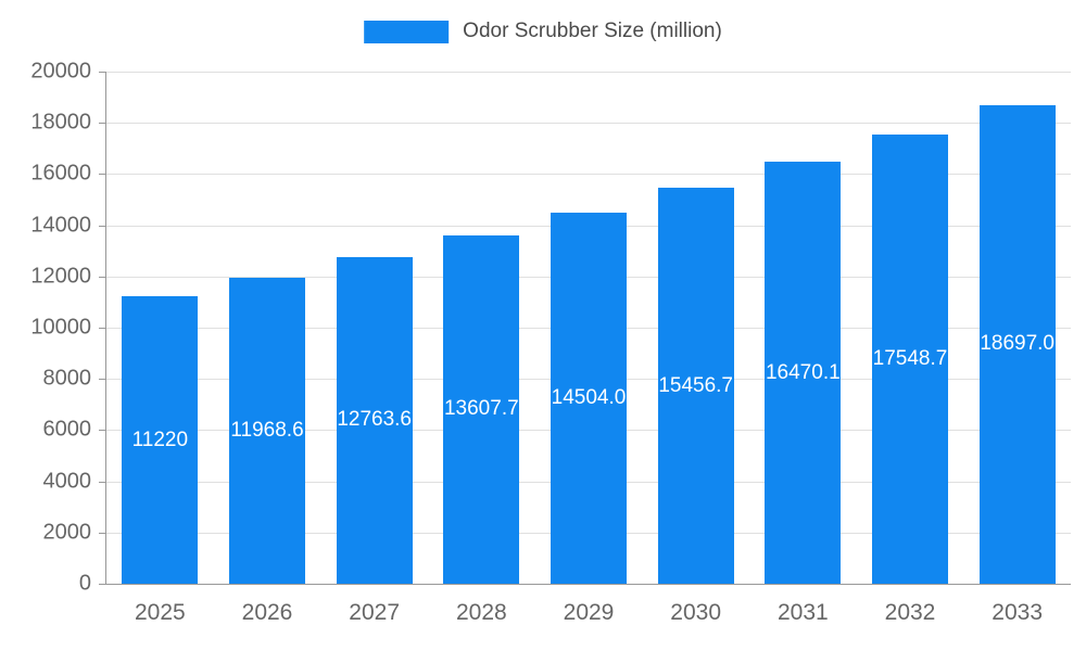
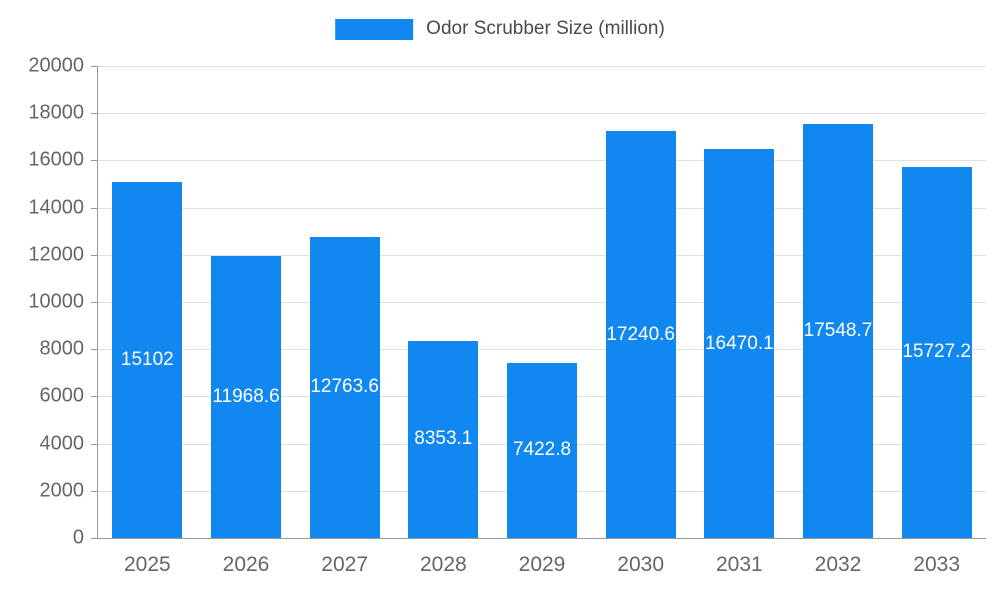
2025: 11220 -> 15102
2028: 13607.7 -> 8353.1
2029: 14504.0 -> 7422.8
2030: 15456.7 -> 17240.6
2033: 18697.0 -> 15727.2
